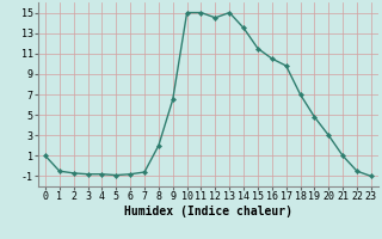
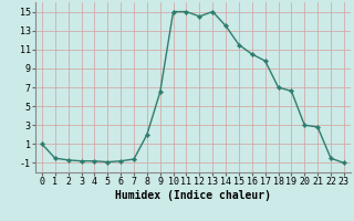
19: 4.8 -> 6.6
21: 1.0 -> 2.8
